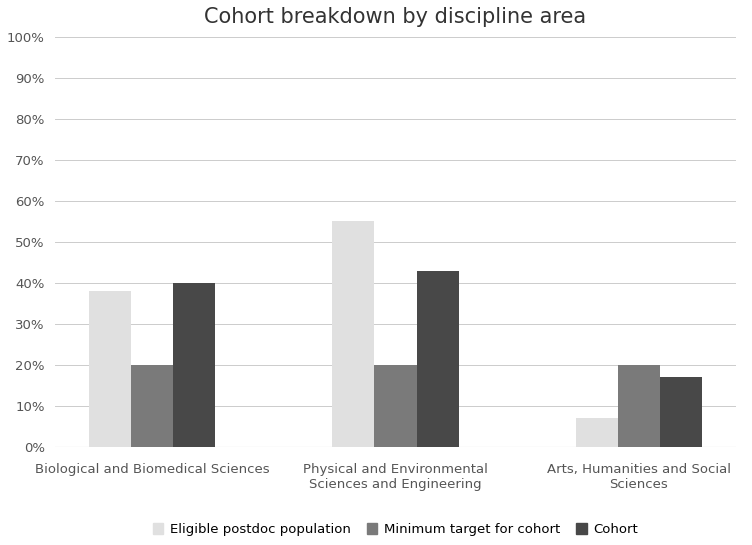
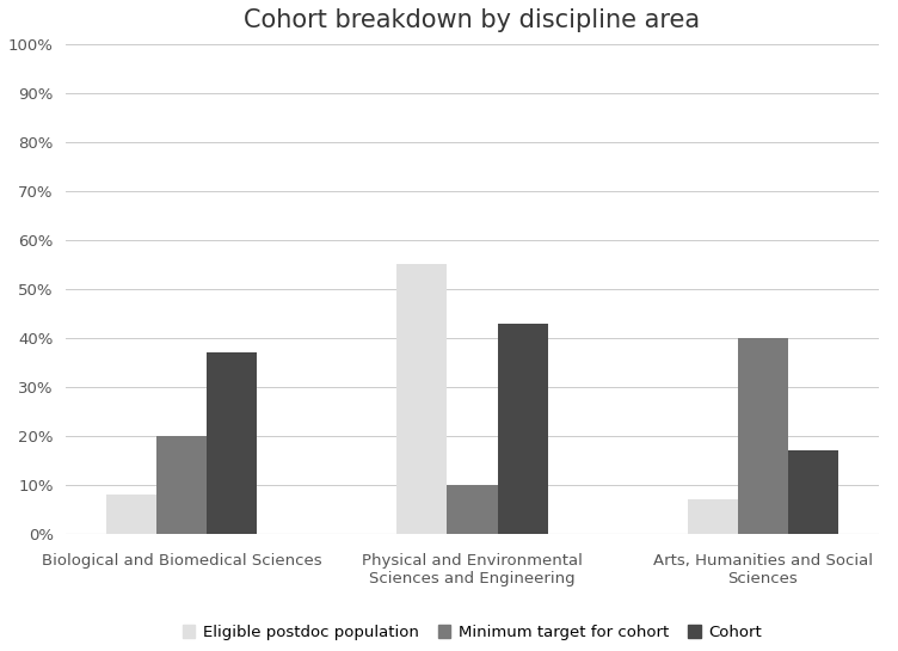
Eligible postdoc population/Biological and Biomedical Sciences: 38% -> 8%
Cohort/Biological and Biomedical Sciences: 40% -> 37%
Minimum target for cohort/Physical and Environmental Sciences and Engineering: 20% -> 10%
Minimum target for cohort/Arts, Humanities and Social Sciences: 20% -> 40%
